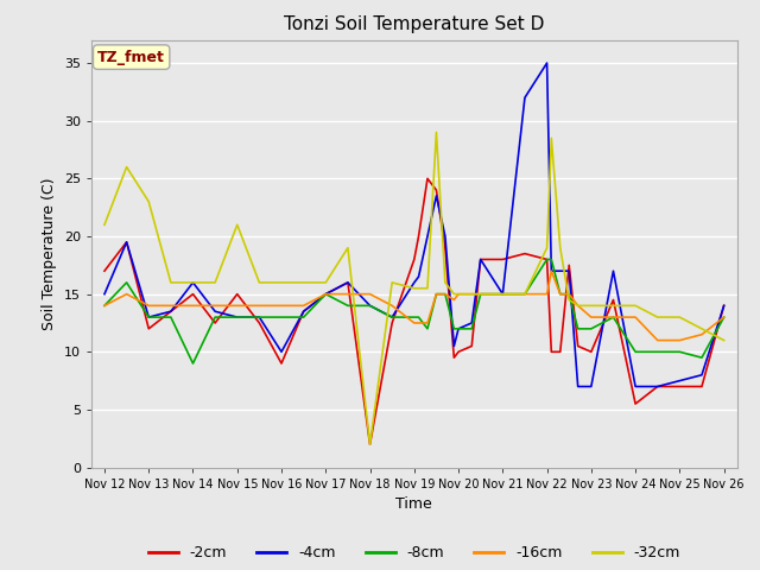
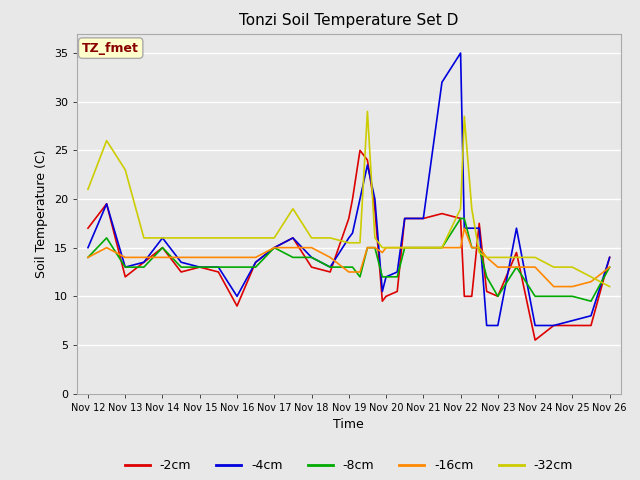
-8cm/Nov 14: 9.0 -> 15.0
-2cm/Nov 15: 15.0 -> 13.0
-32cm/Nov 15: 21.0 -> 16.0
-2cm/Nov 18: 2.0 -> 13.0
-32cm/Nov 18: 2.0 -> 16.0
-4cm/Nov 21: 15.0 -> 18.0
-8cm/Nov 23: 12.0 -> 10.0
